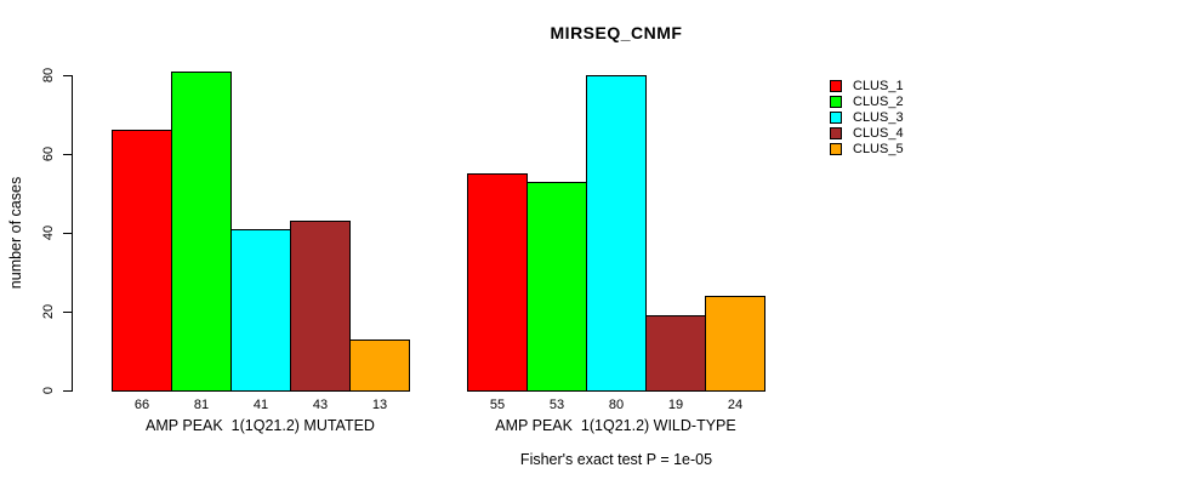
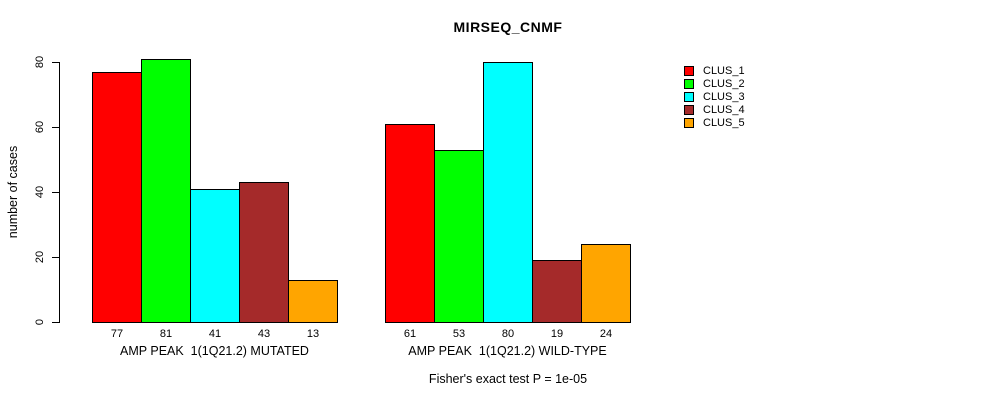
CLUS_1/AMP PEAK 1(1Q21.2) MUTATED: 66 -> 77
CLUS_1/AMP PEAK 1(1Q21.2) WILD-TYPE: 55 -> 61
